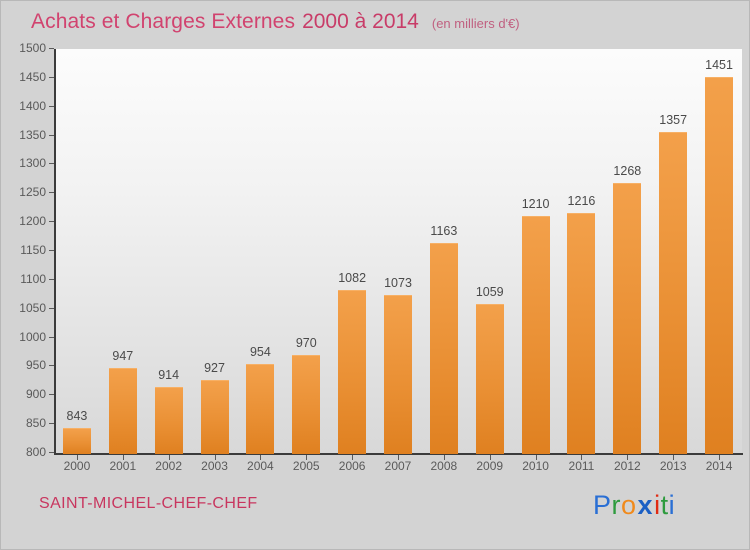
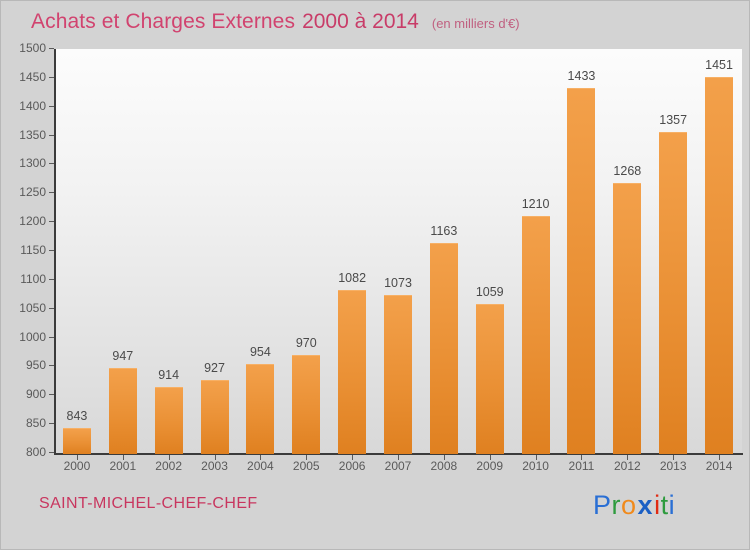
2011: 1216 -> 1433
